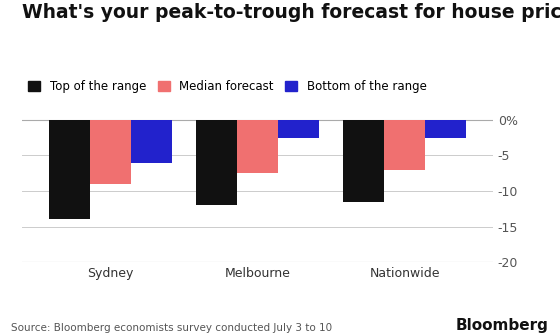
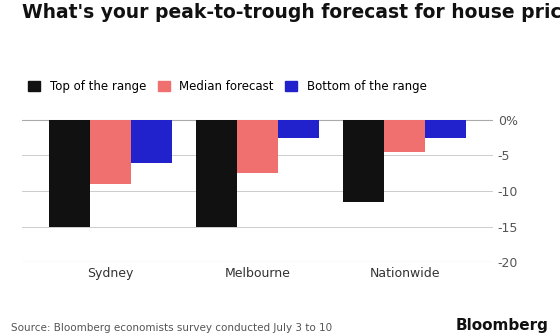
Top of the range/Sydney: -14.0 -> -15.0
Top of the range/Melbourne: -12.0 -> -15.0
Median forecast/Nationwide: -7.0 -> -4.5
